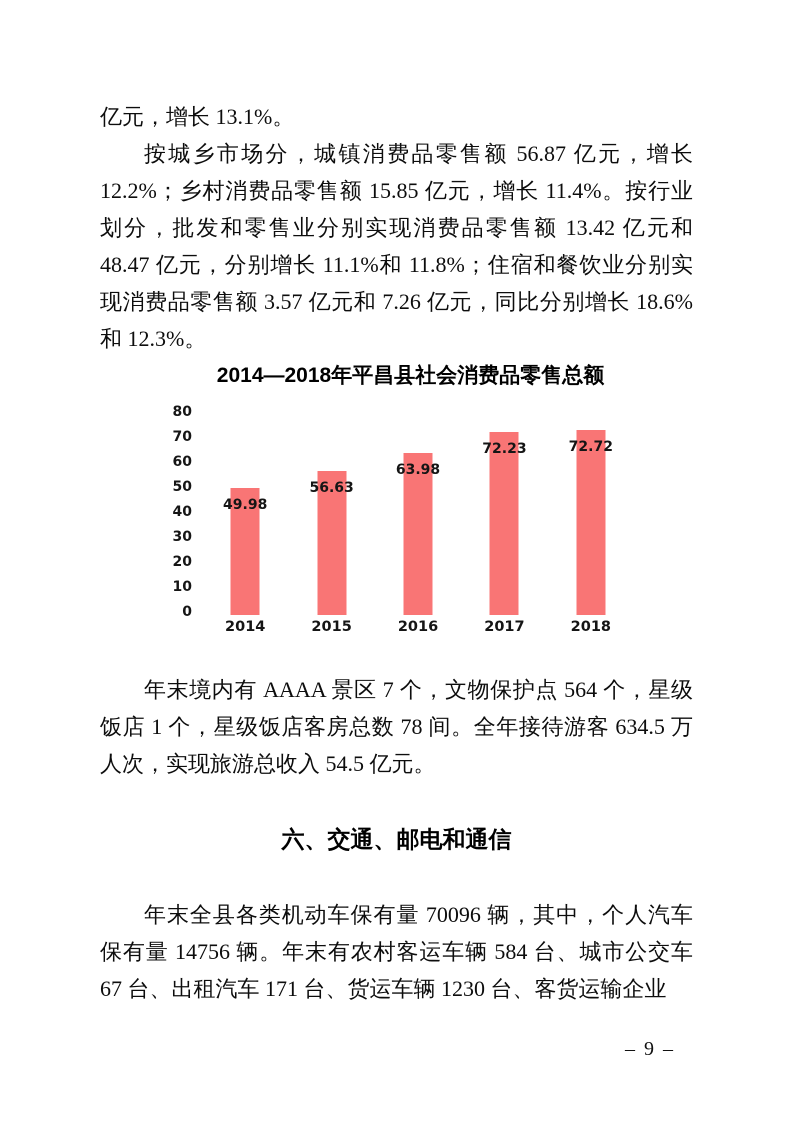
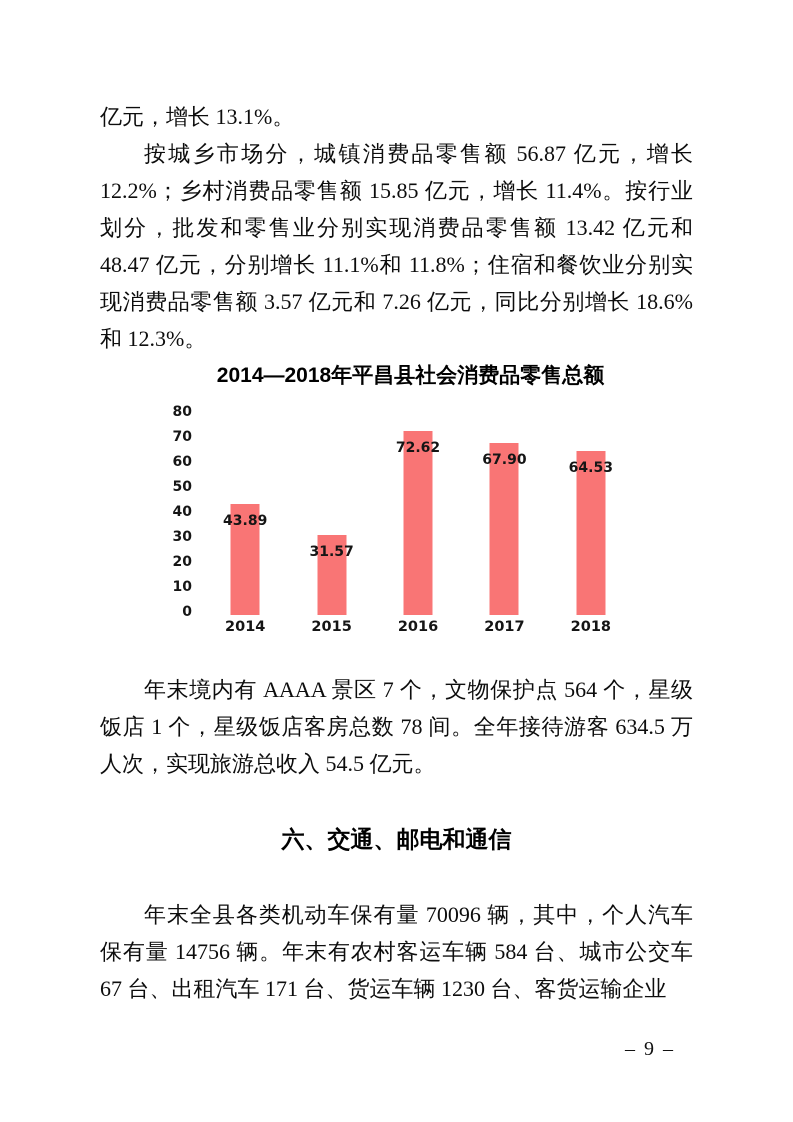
2014: 49.98 -> 43.89
2015: 56.63 -> 31.57
2016: 63.98 -> 72.62
2017: 72.23 -> 67.90
2018: 72.72 -> 64.53
